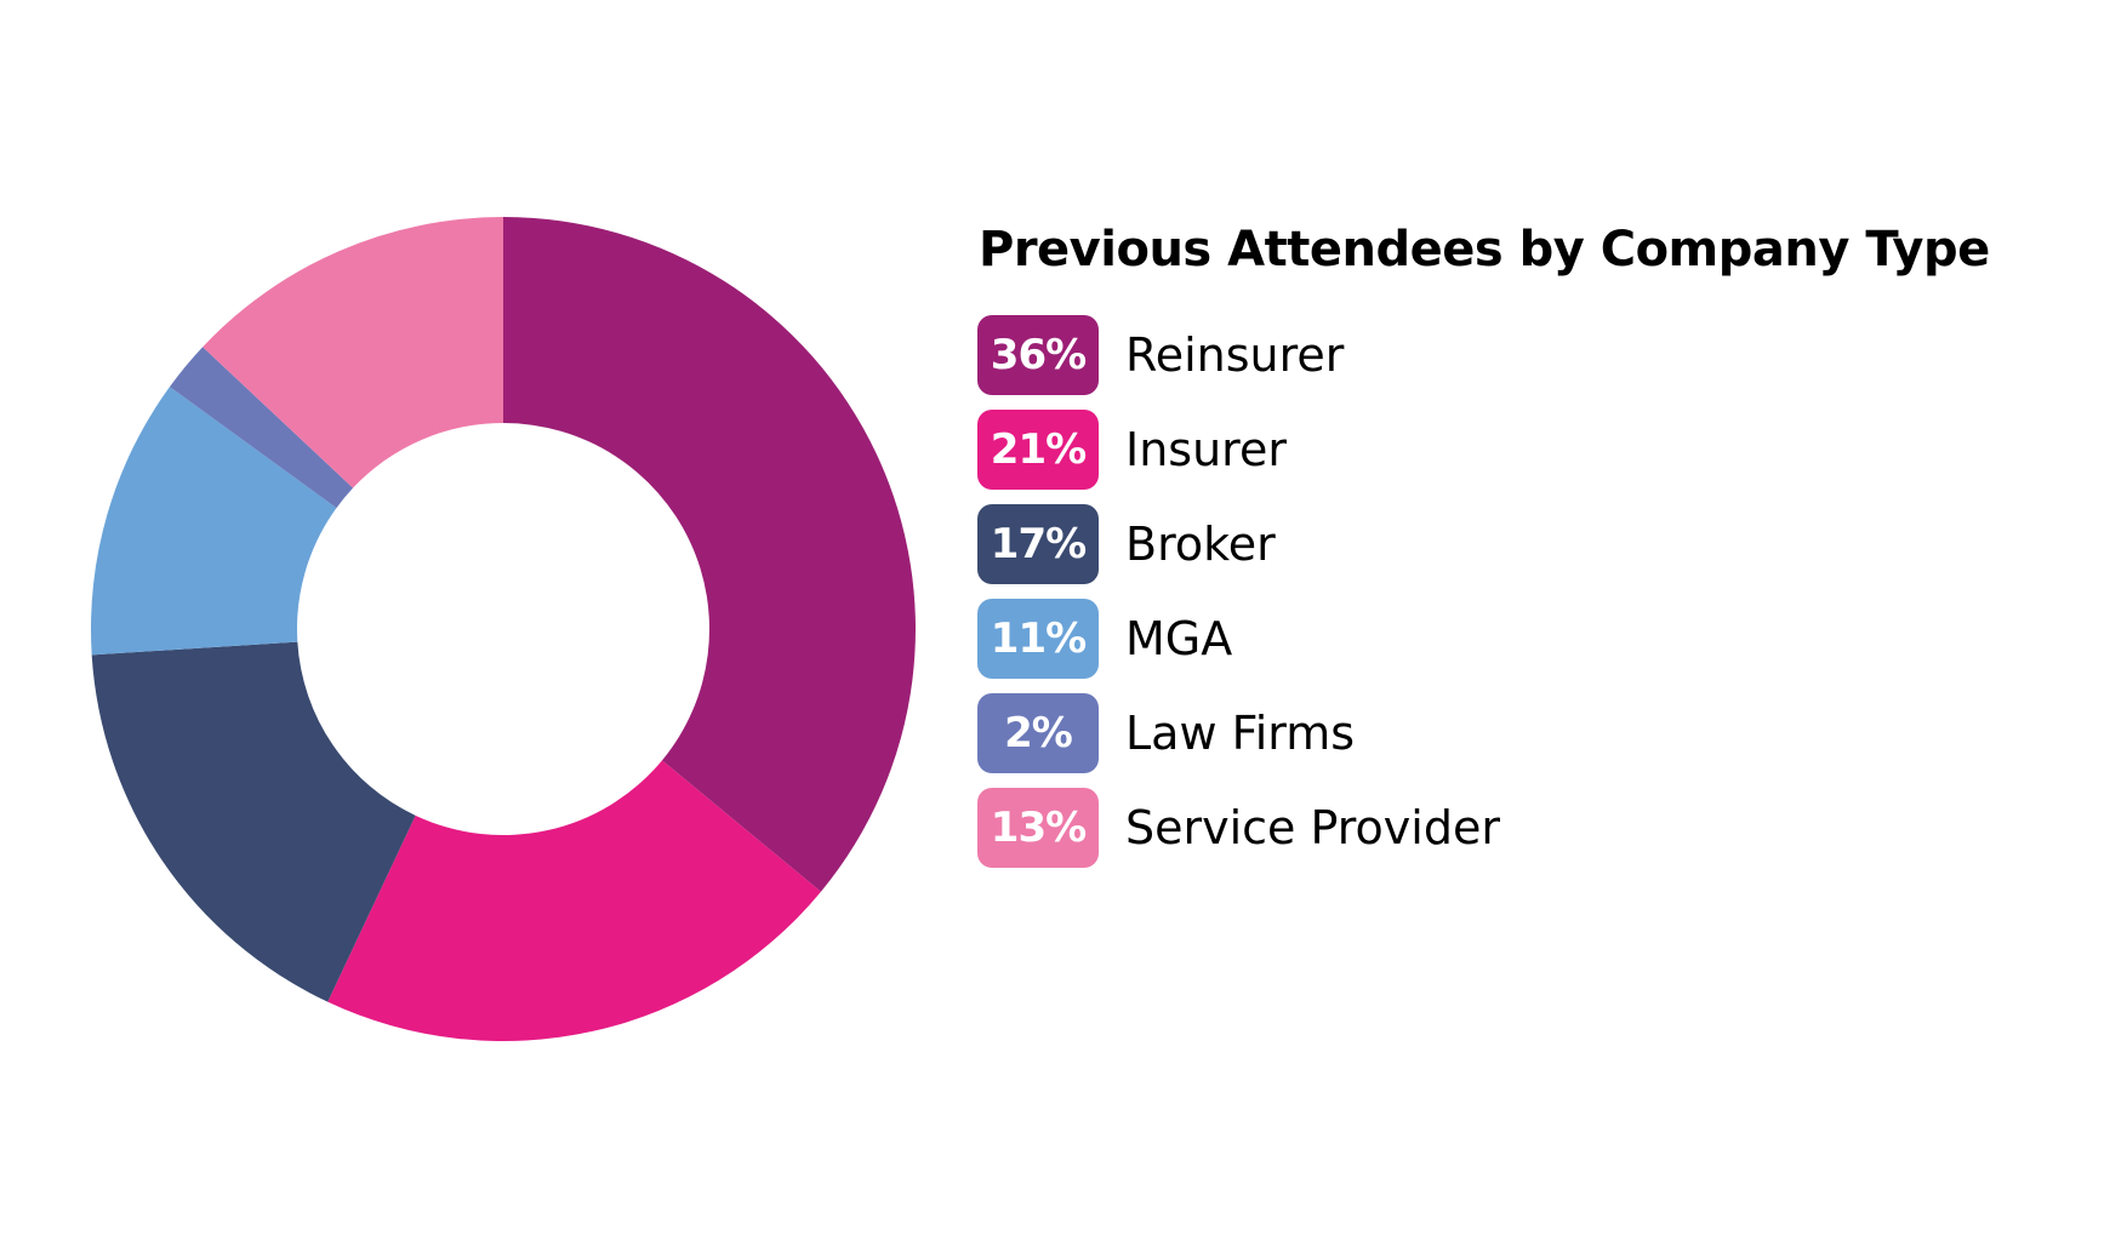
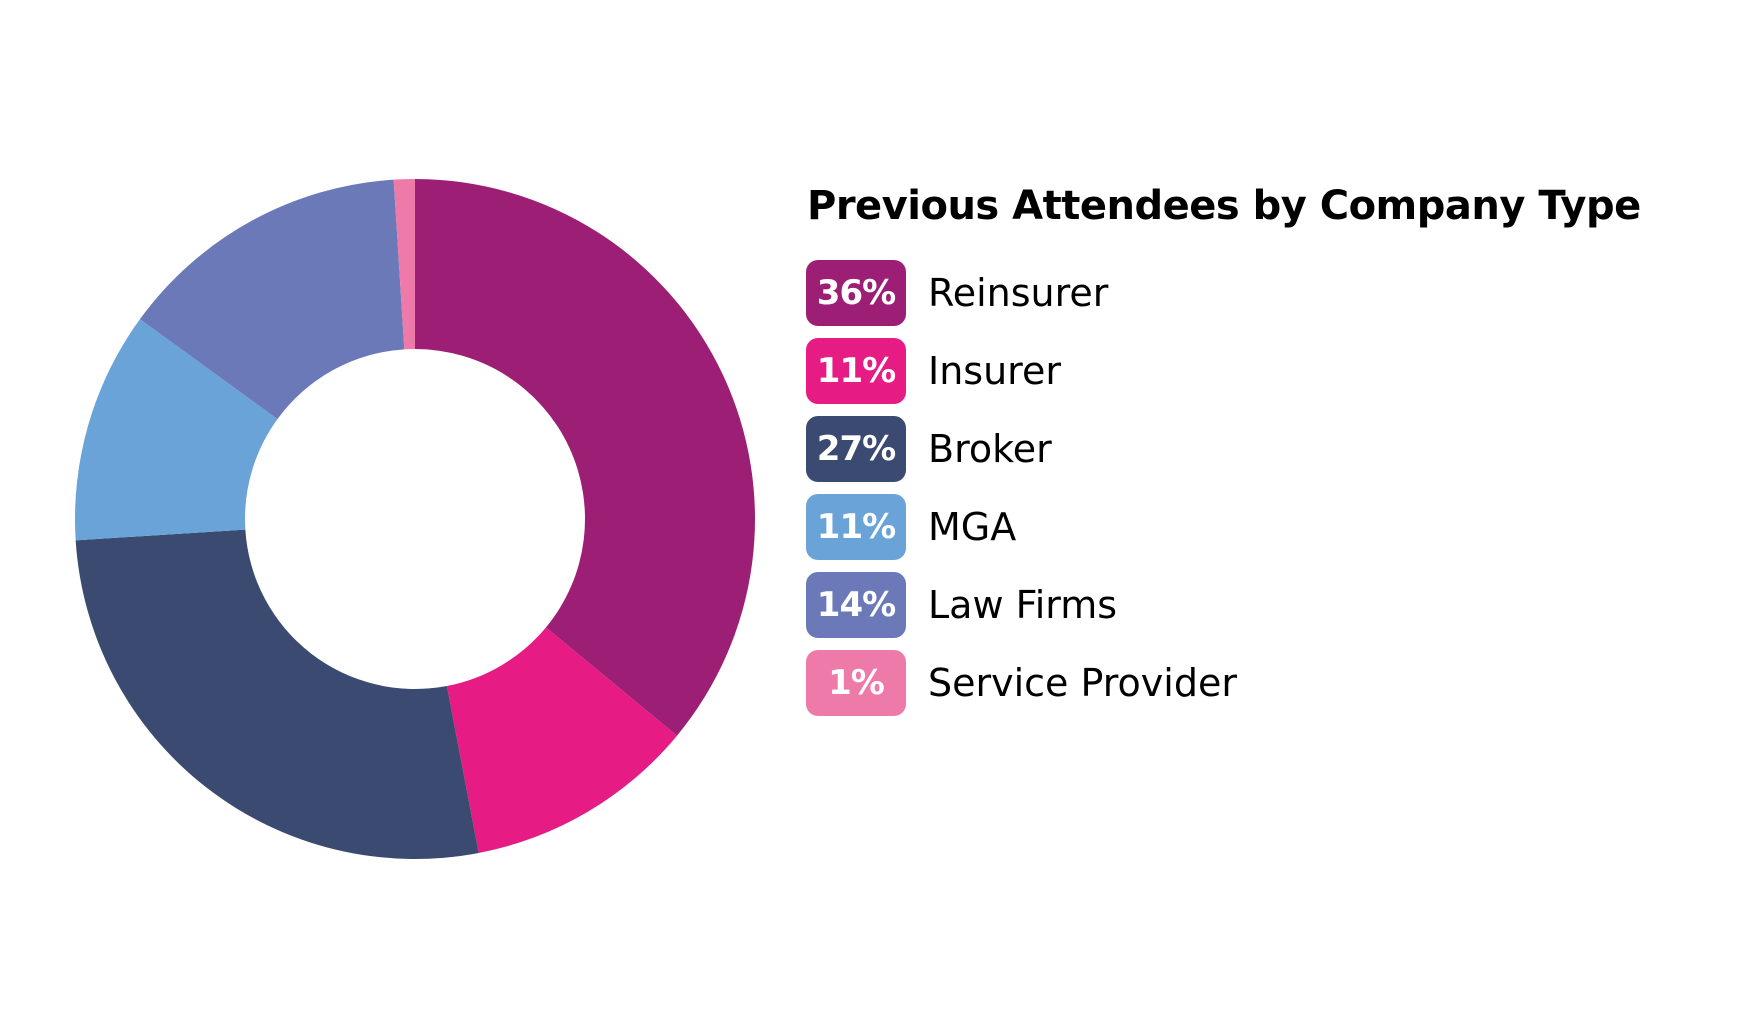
Insurer: 21% -> 11%
Broker: 17% -> 27%
Law Firms: 2% -> 14%
Service Provider: 13% -> 1%
